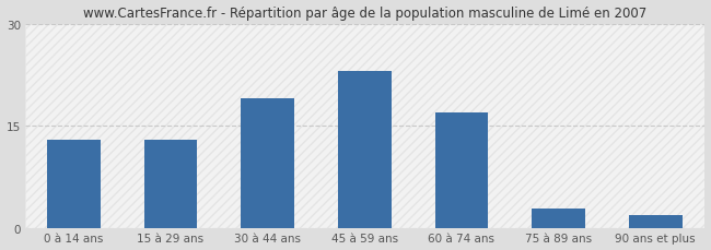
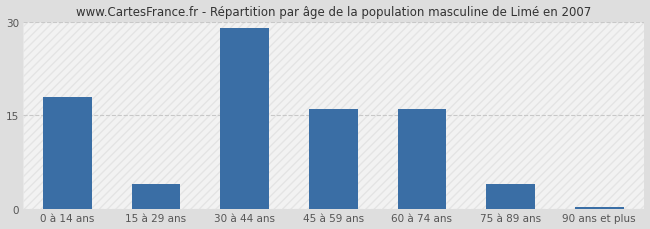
0 à 14 ans: 13.0 -> 18.0
15 à 29 ans: 13.0 -> 4.0
30 à 44 ans: 19.0 -> 29.0
45 à 59 ans: 23.0 -> 16.0
60 à 74 ans: 17.0 -> 16.0
75 à 89 ans: 3.0 -> 4.0
90 ans et plus: 2.0 -> 0.3
